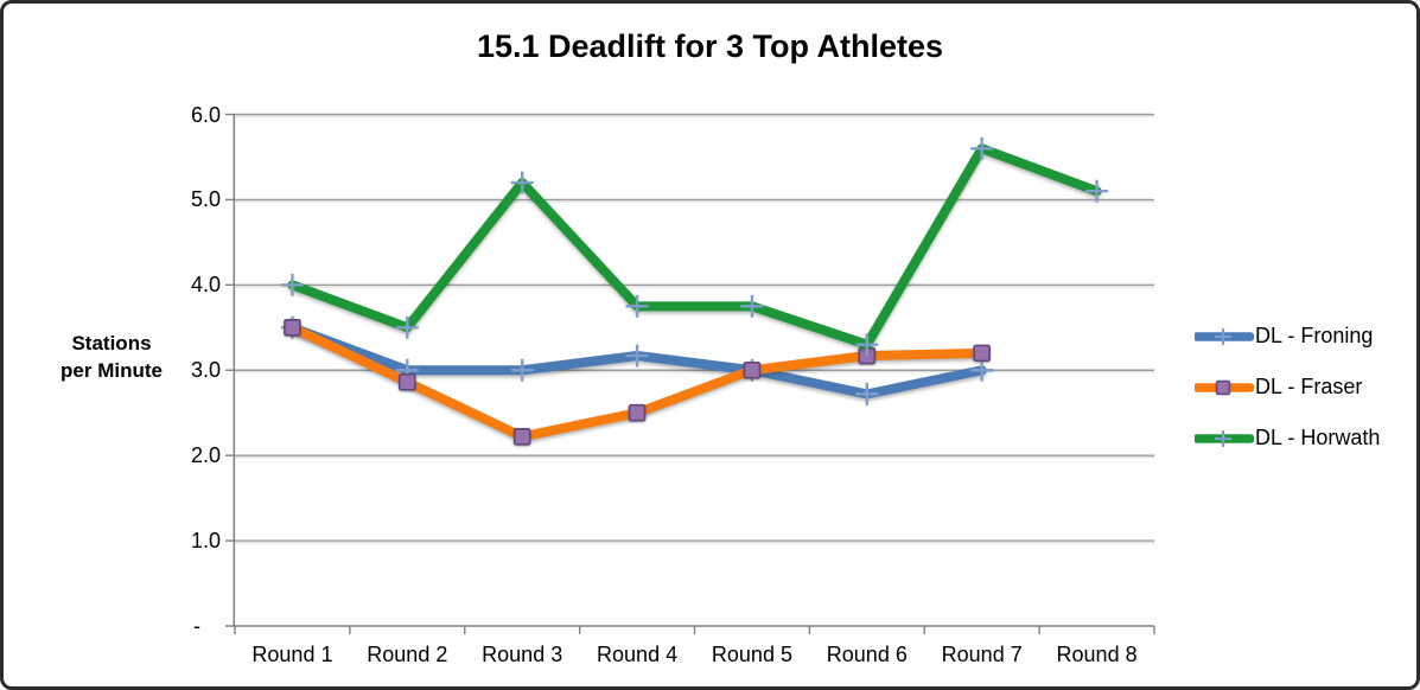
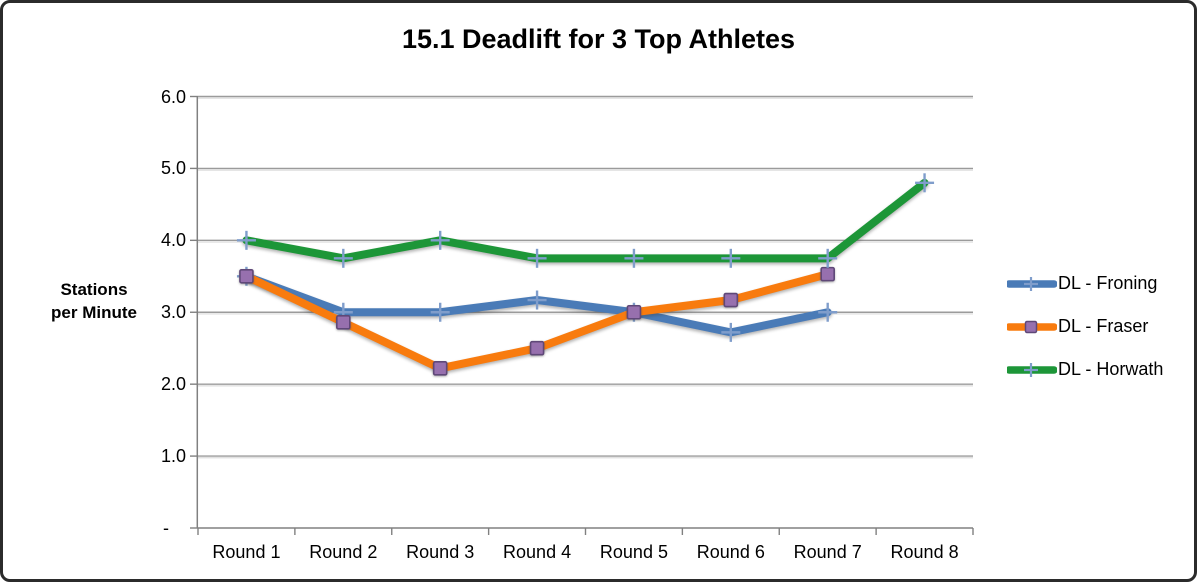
DL - Horwath/Round 2: 3.5 -> 3.8
DL - Horwath/Round 3: 5.2 -> 4.0
DL - Horwath/Round 6: 3.3 -> 3.8
DL - Fraser/Round 7: 3.2 -> 3.5
DL - Horwath/Round 7: 5.6 -> 3.8
DL - Horwath/Round 8: 5.1 -> 4.8
